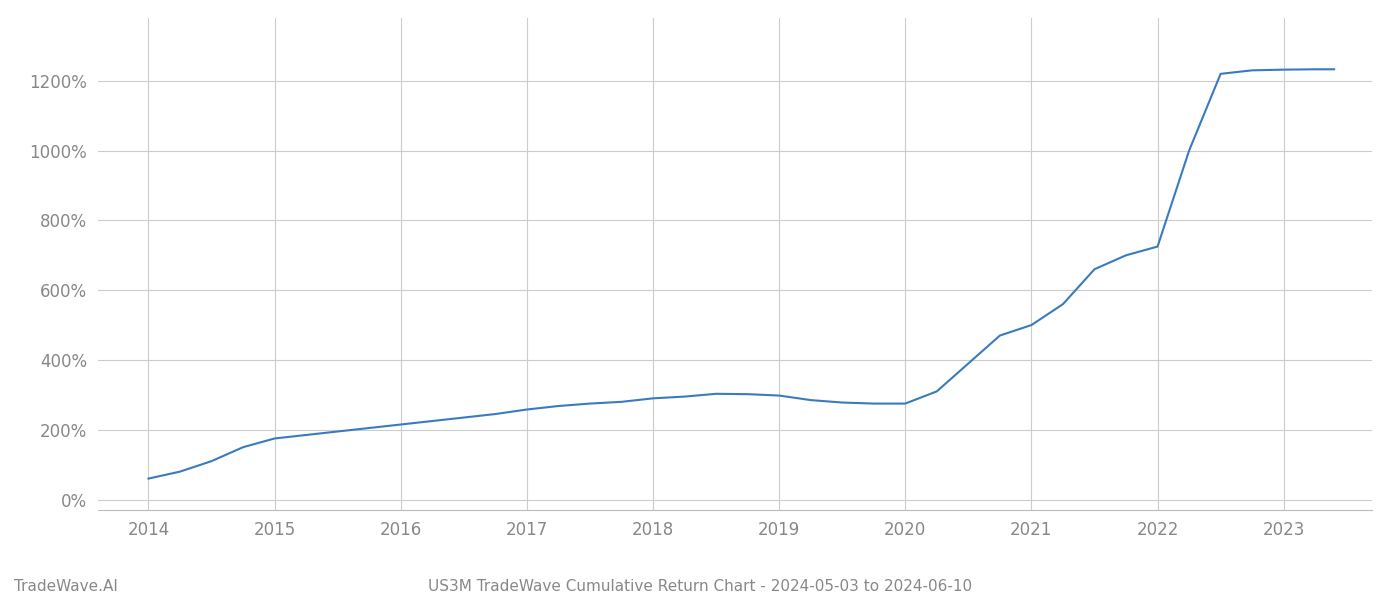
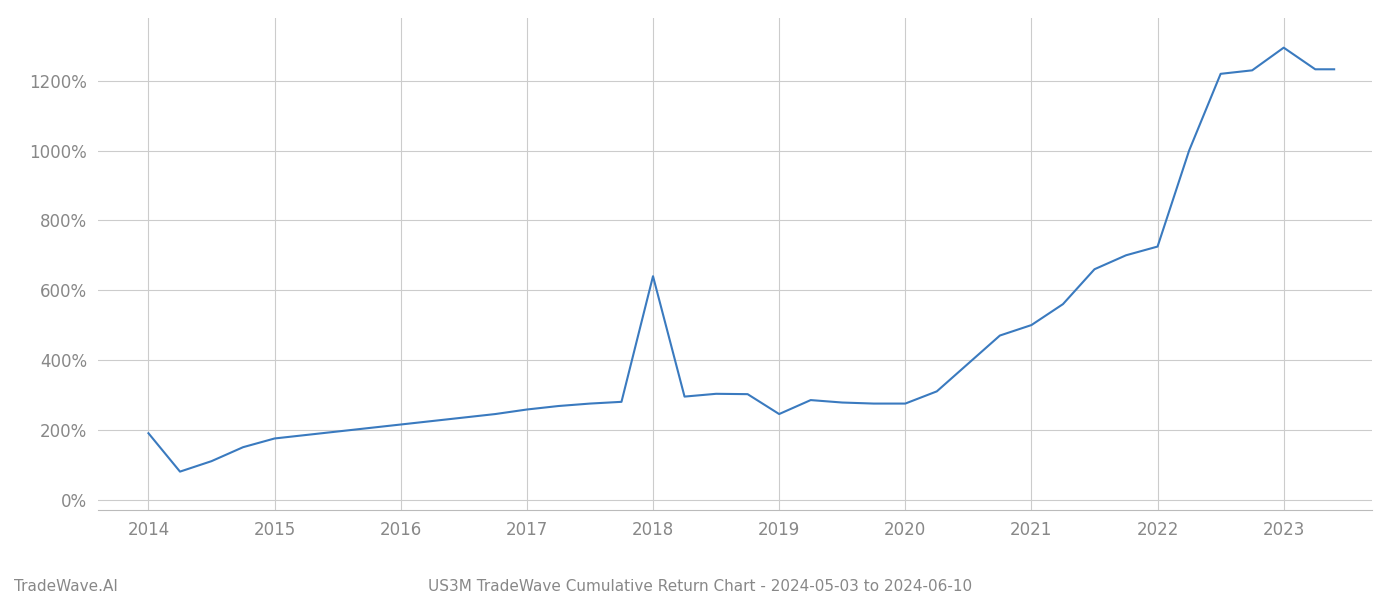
2014: 60% -> 190%
2018: 290% -> 640%
2019: 298% -> 245%
2023: 1232% -> 1295%
